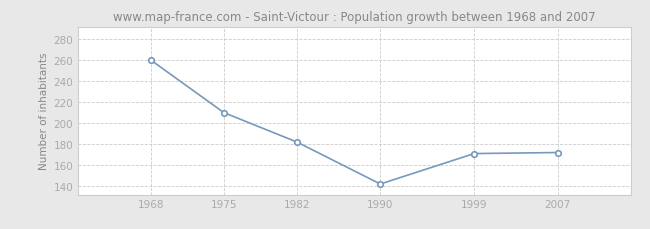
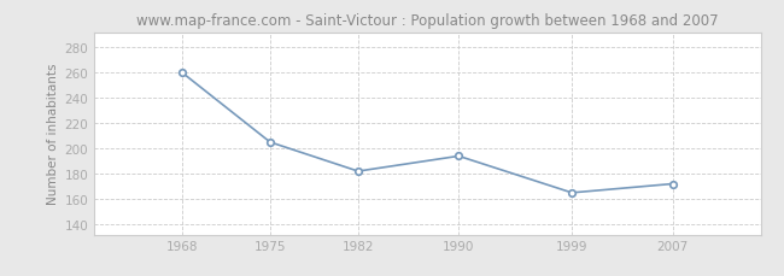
1975: 210 -> 205
1990: 142 -> 194
1999: 171 -> 165
